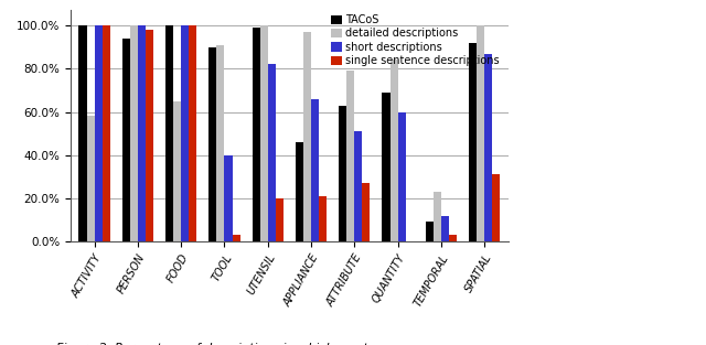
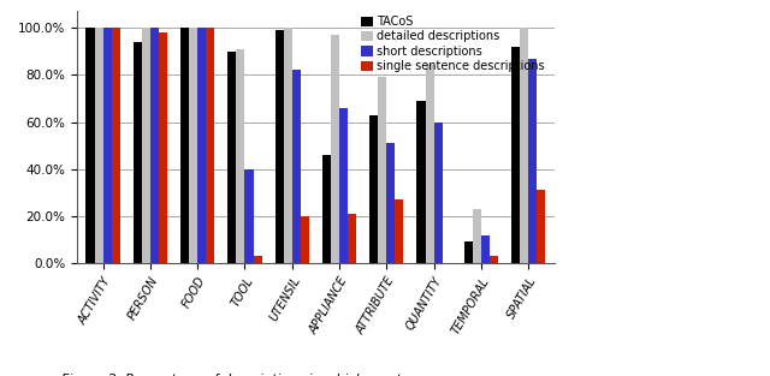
detailed descriptions/ACTIVITY: 58% -> 100%
detailed descriptions/FOOD: 65% -> 100%
